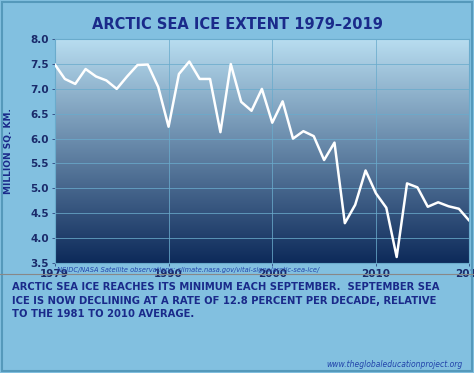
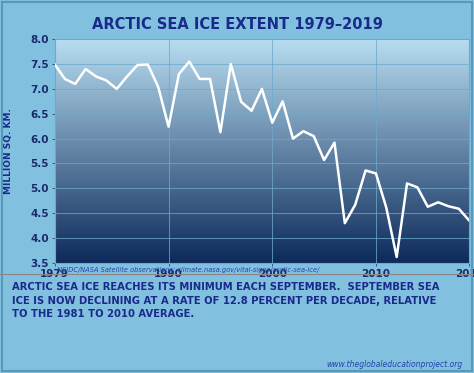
2010: 4.90 -> 5.30
